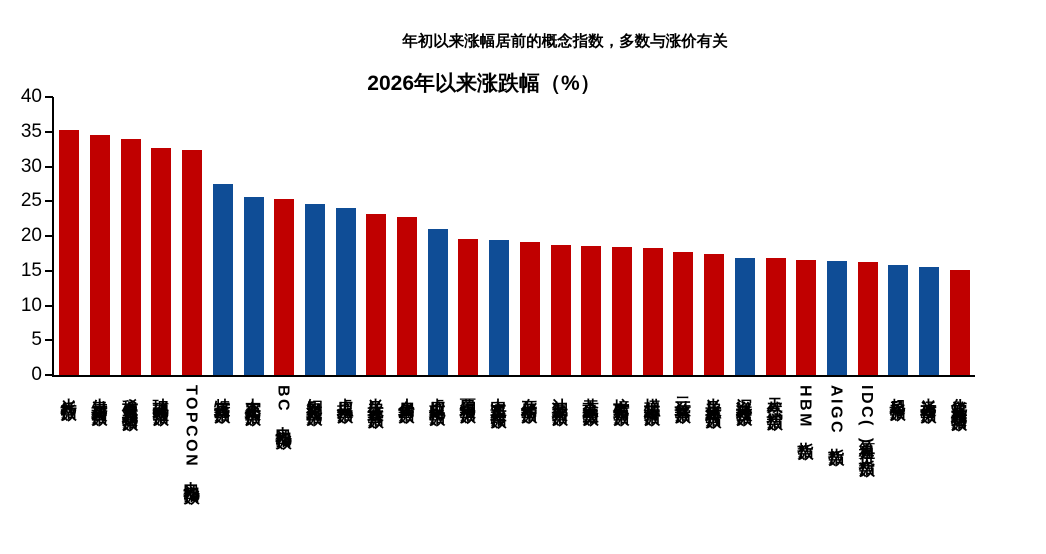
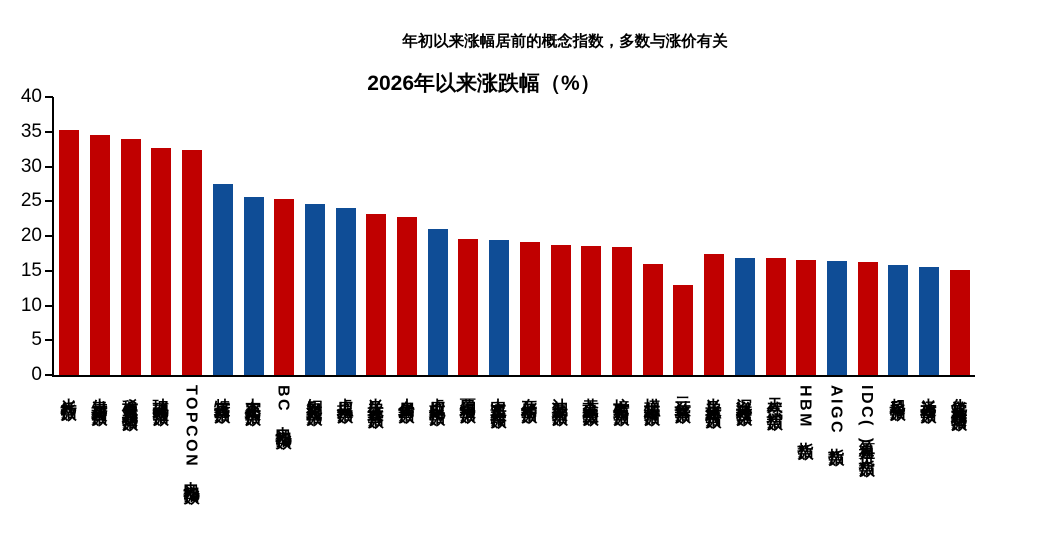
模拟芯片指数: 18 -> 16
云计算指数: 18 -> 13
